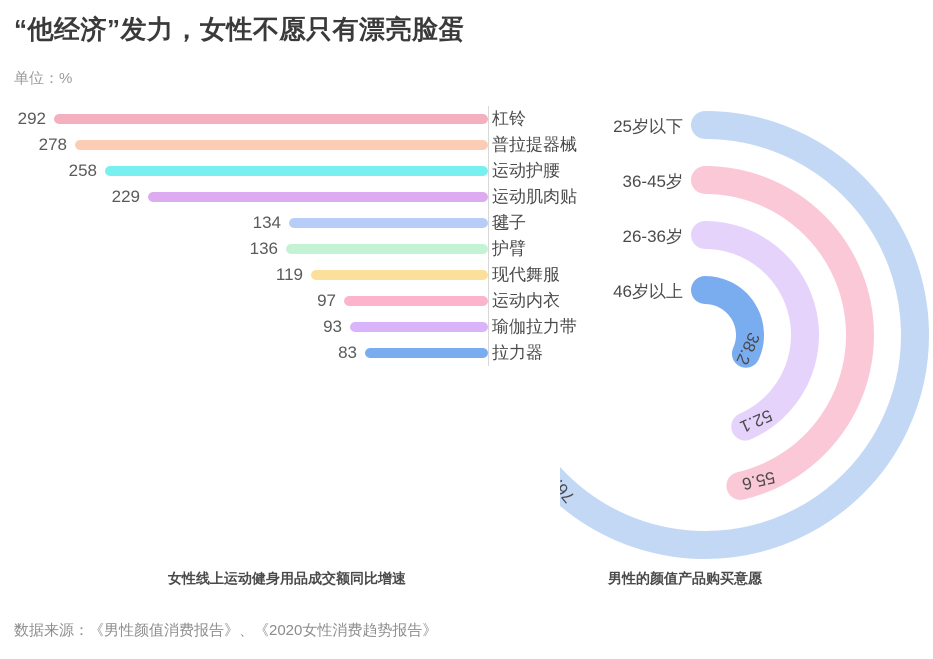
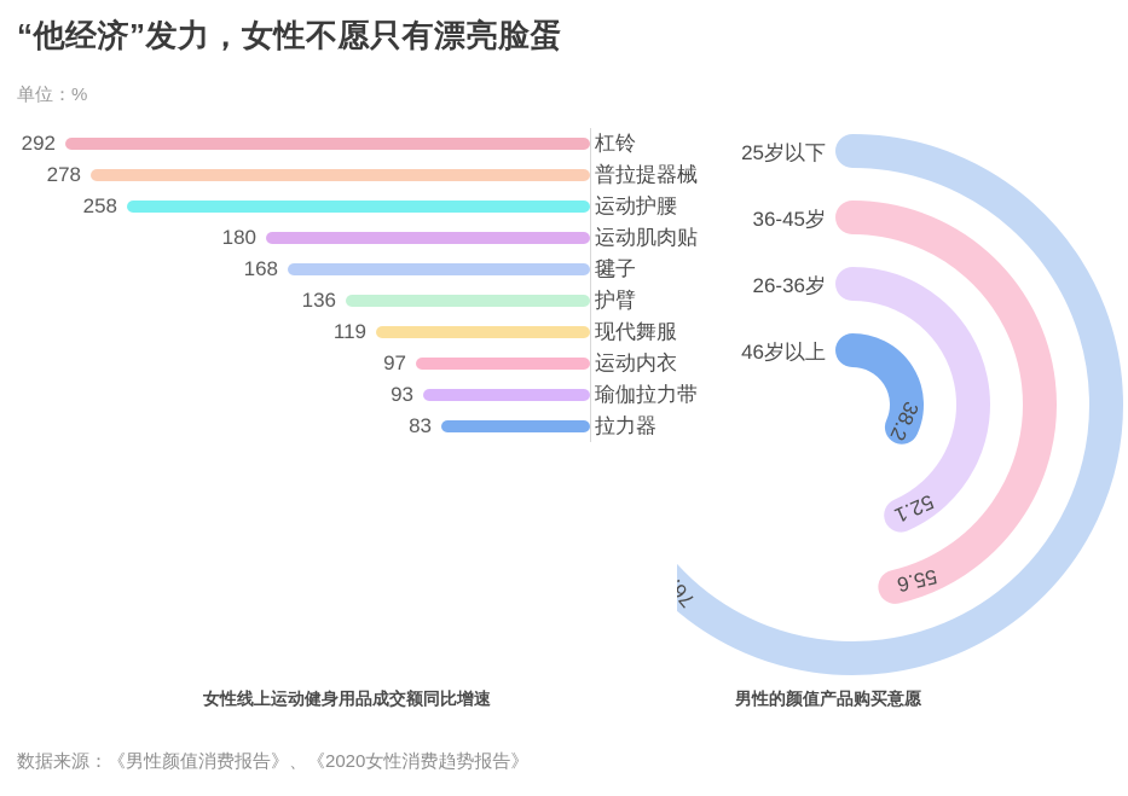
女性线上运动健身用品成交额同比增速/运动肌肉贴: 229 -> 180
女性线上运动健身用品成交额同比增速/毽子: 134 -> 168
